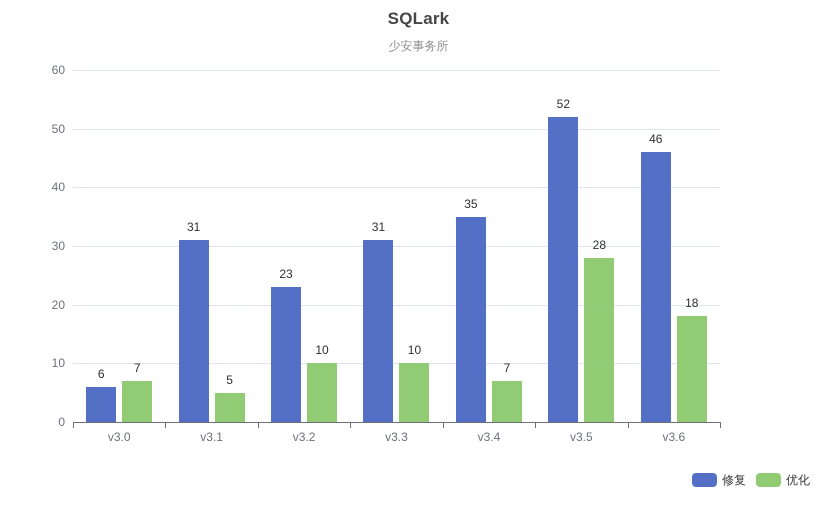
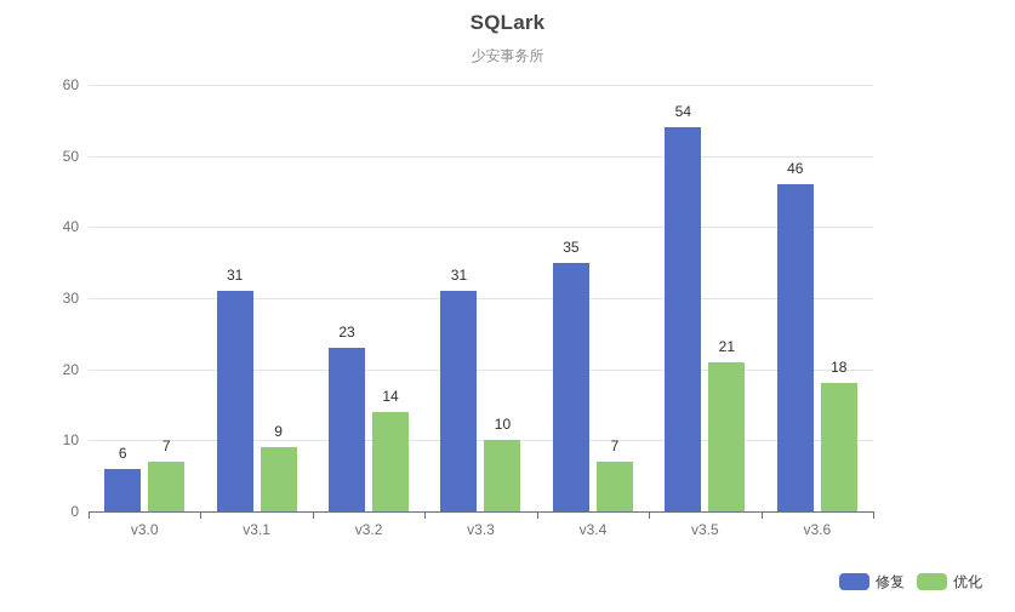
优化/v3.1: 5 -> 9
优化/v3.2: 10 -> 14
修复/v3.5: 52 -> 54
优化/v3.5: 28 -> 21
